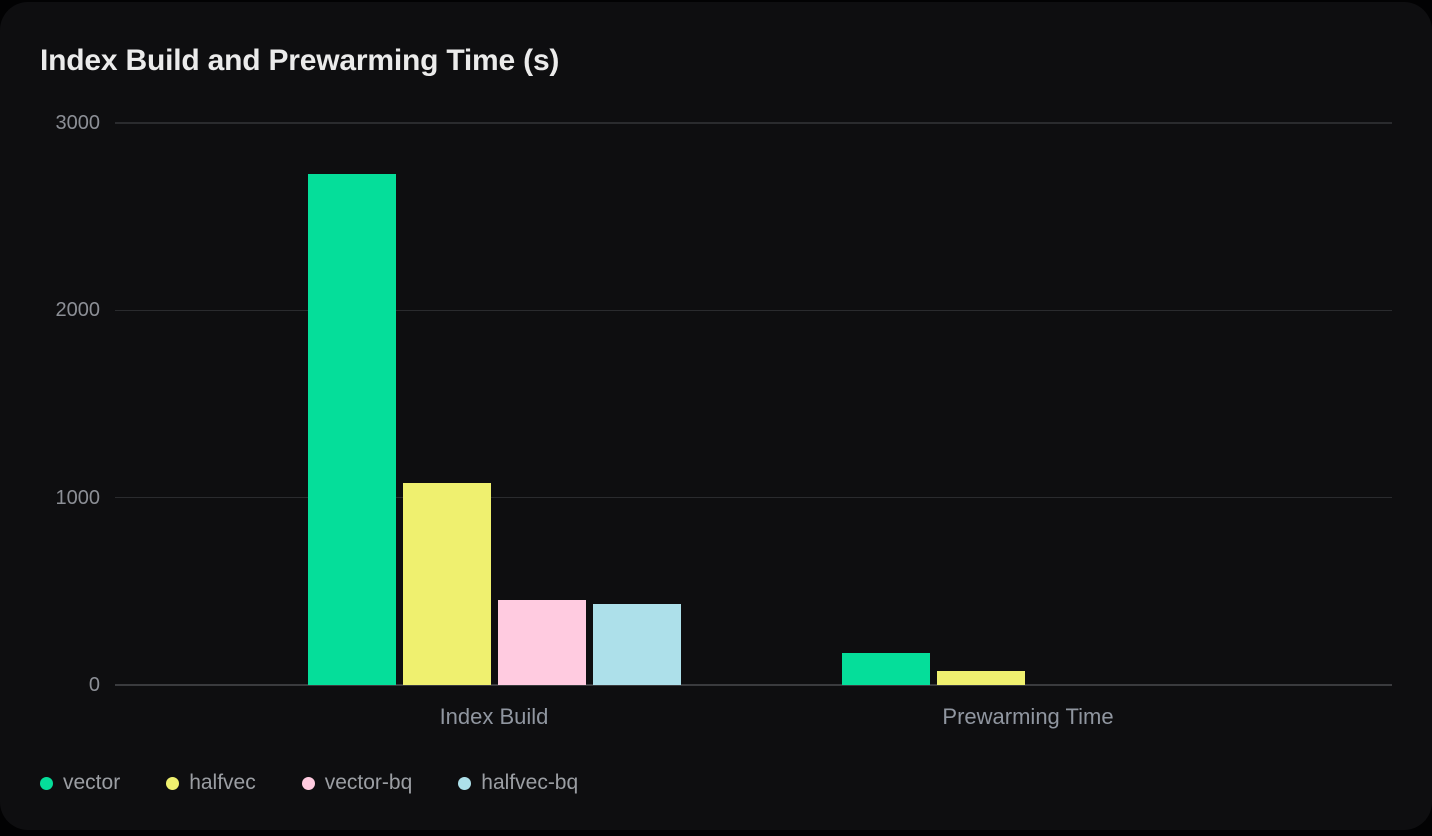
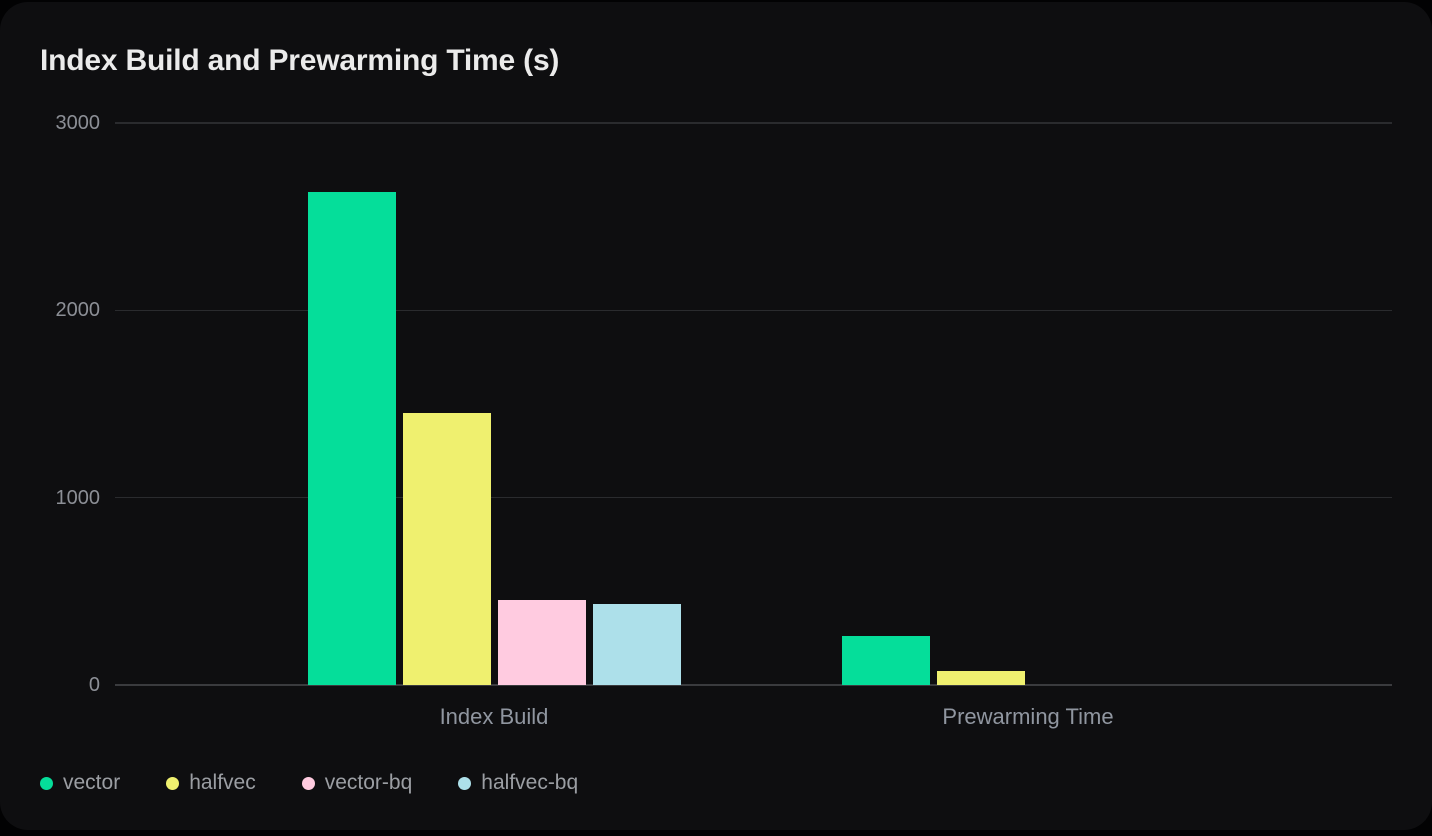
vector/Index Build: 2730 -> 2630
halfvec/Index Build: 1080 -> 1450
vector/Prewarming Time: 170 -> 260
